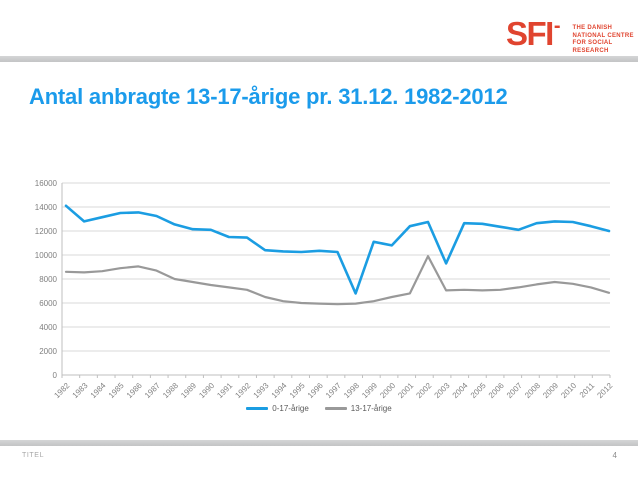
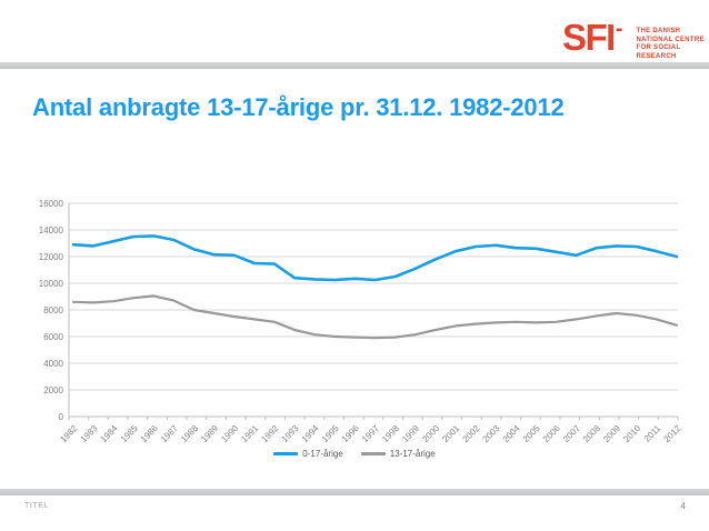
0-17-årige/1982: 14100 -> 12900
0-17-årige/1998: 6800 -> 10500
0-17-årige/2000: 10800 -> 11800
13-17-årige/2002: 9900 -> 7000
0-17-årige/2003: 9300 -> 12800
